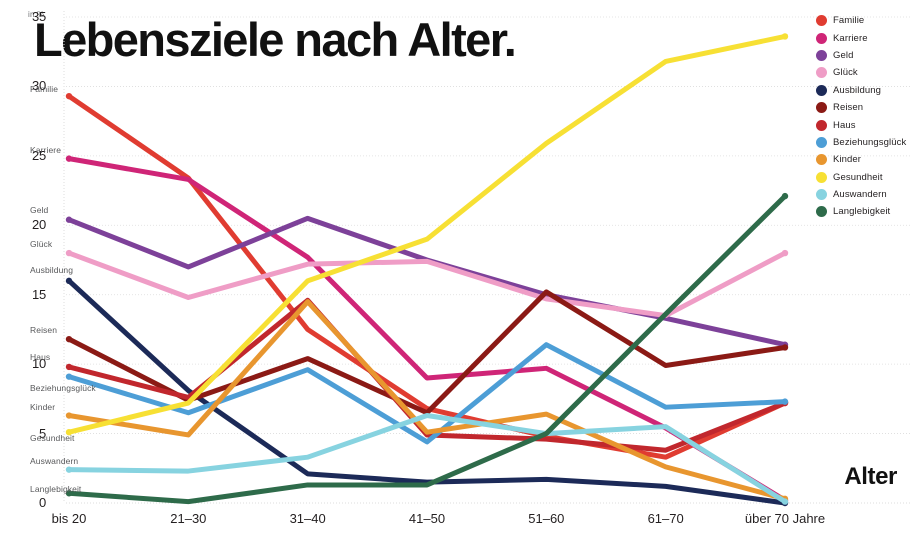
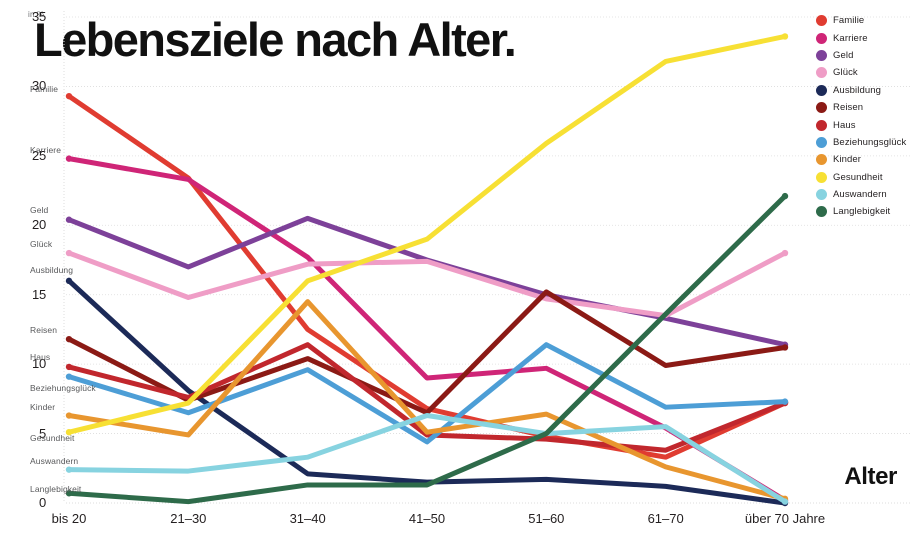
Haus/31–40: 14.6 -> 11.4
